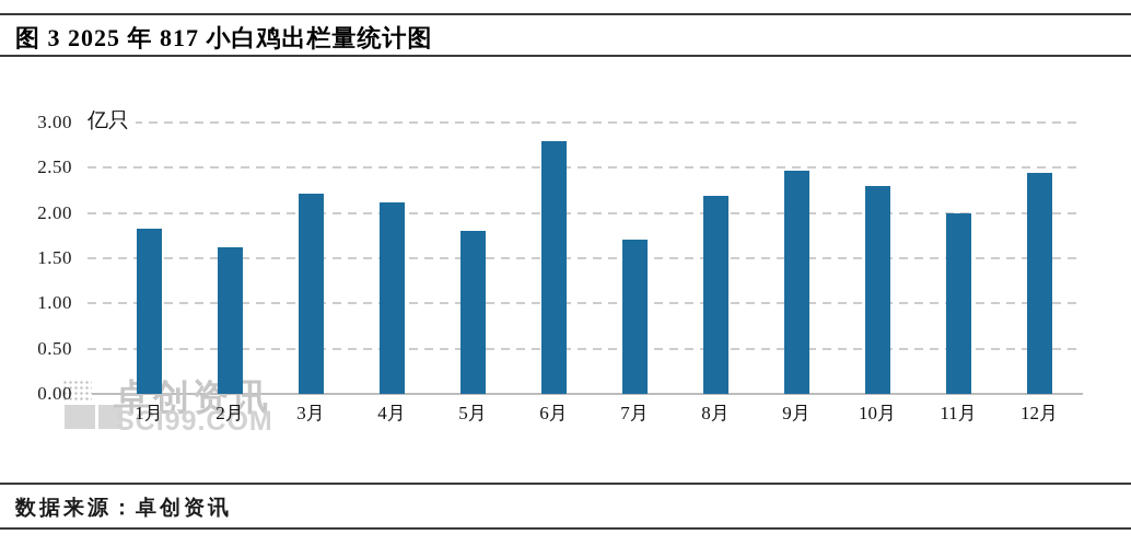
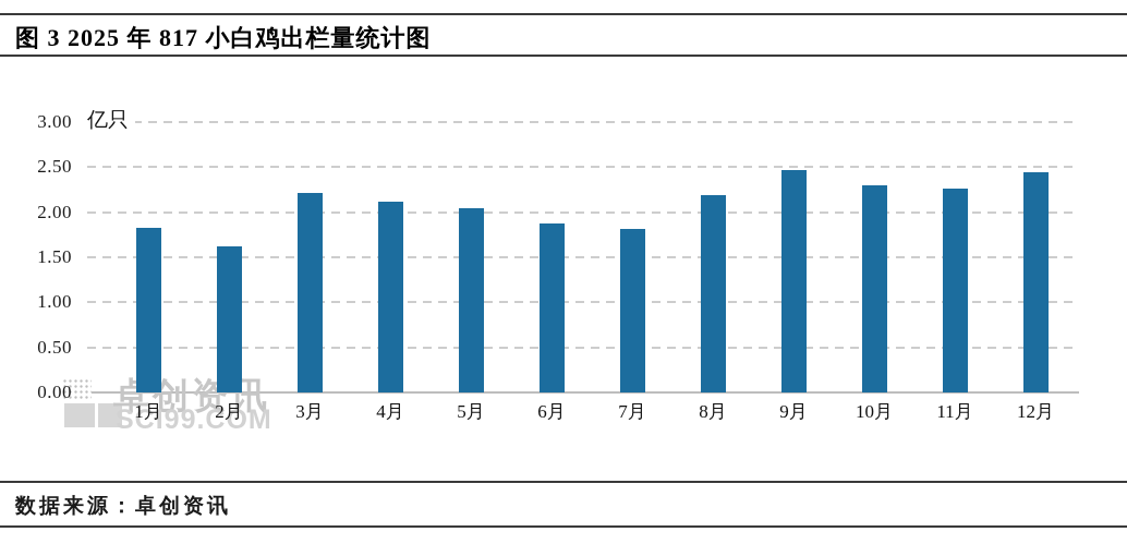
5月: 1.8 -> 2.0
6月: 2.8 -> 1.9
7月: 1.7 -> 1.8
11月: 2.0 -> 2.3
